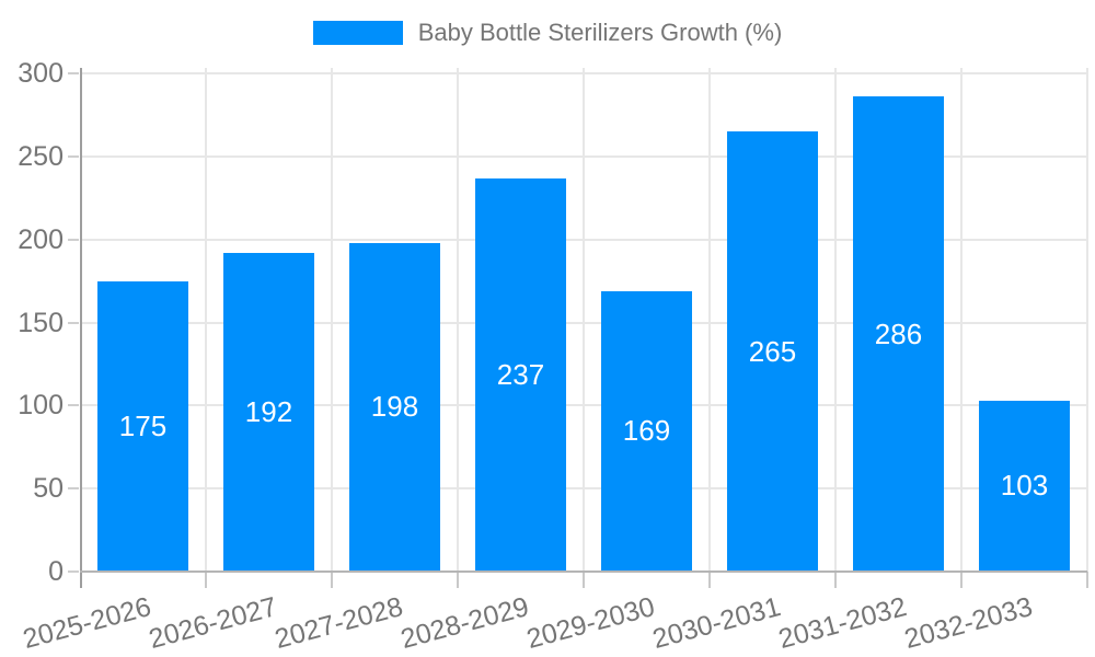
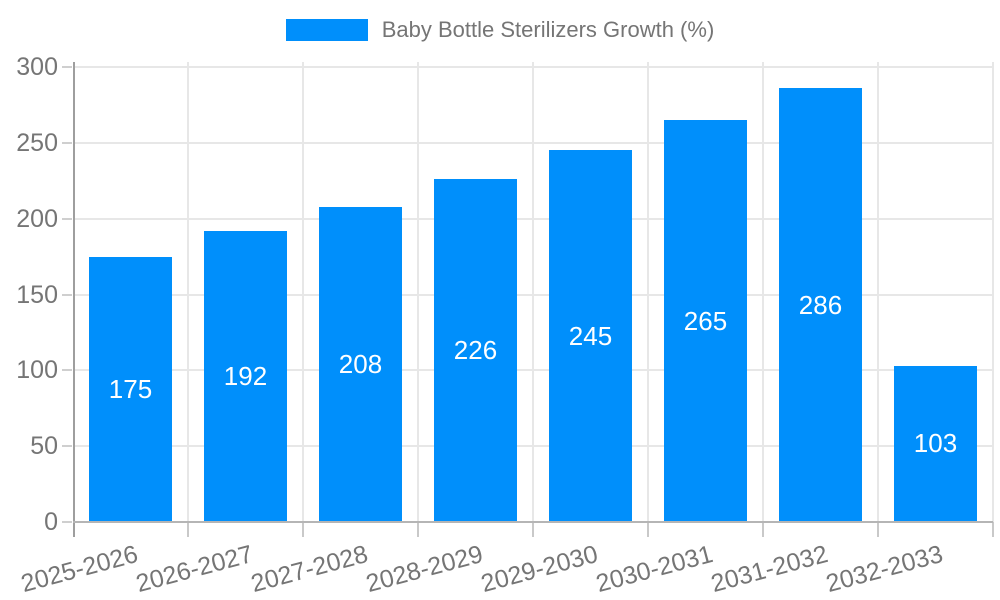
2027-2028: 198 -> 208
2028-2029: 237 -> 226
2029-2030: 169 -> 245
